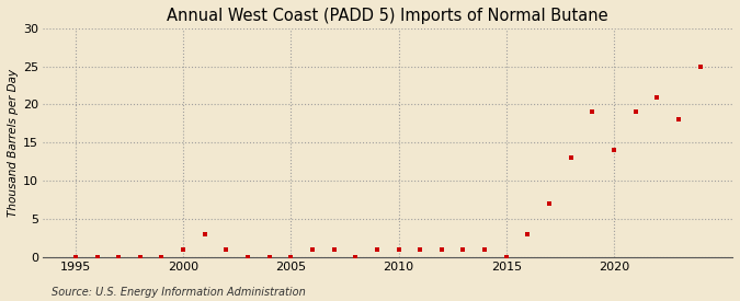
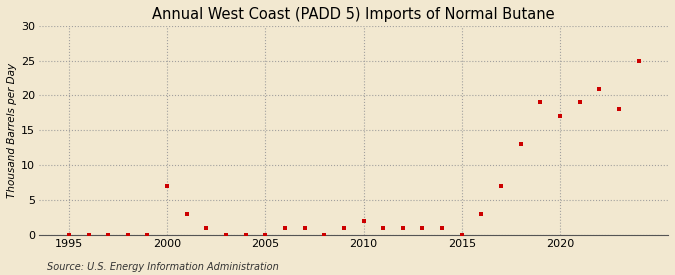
2000: 1 -> 7
2010: 1 -> 2
2020: 14 -> 17
